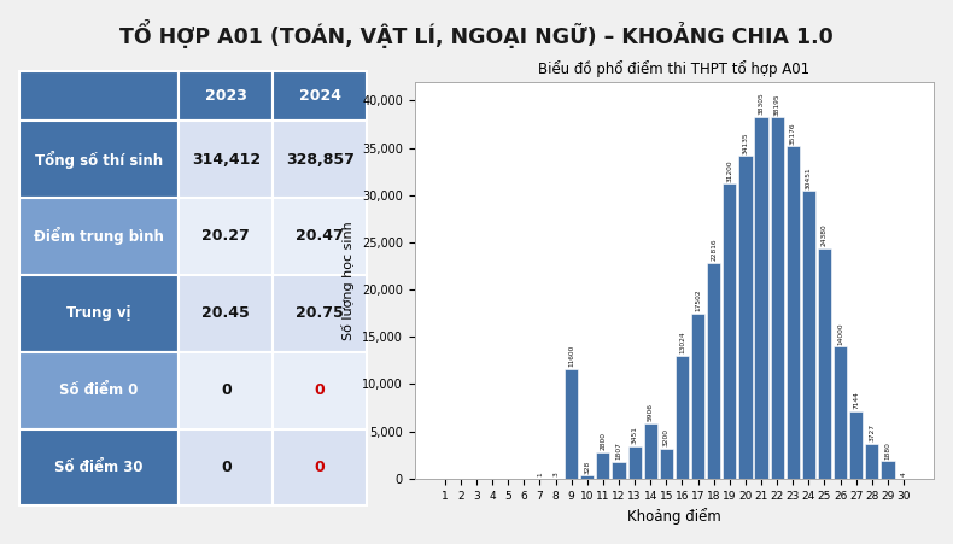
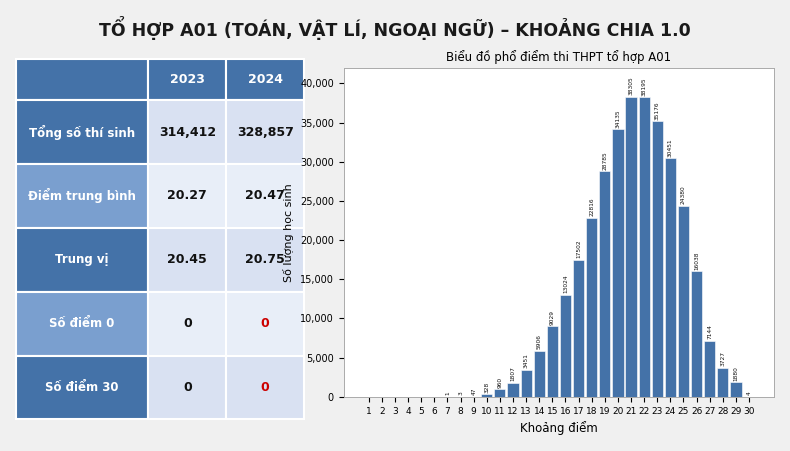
9: 11,600 -> 0
11: 2,800 -> 1,000
15: 3,200 -> 9,000
19: 31,200 -> 28,800
26: 14,000 -> 16,000
